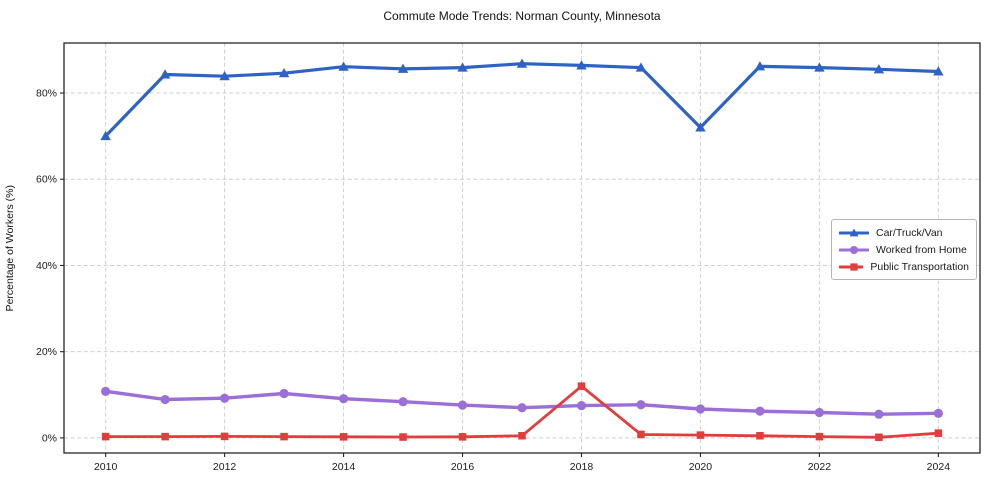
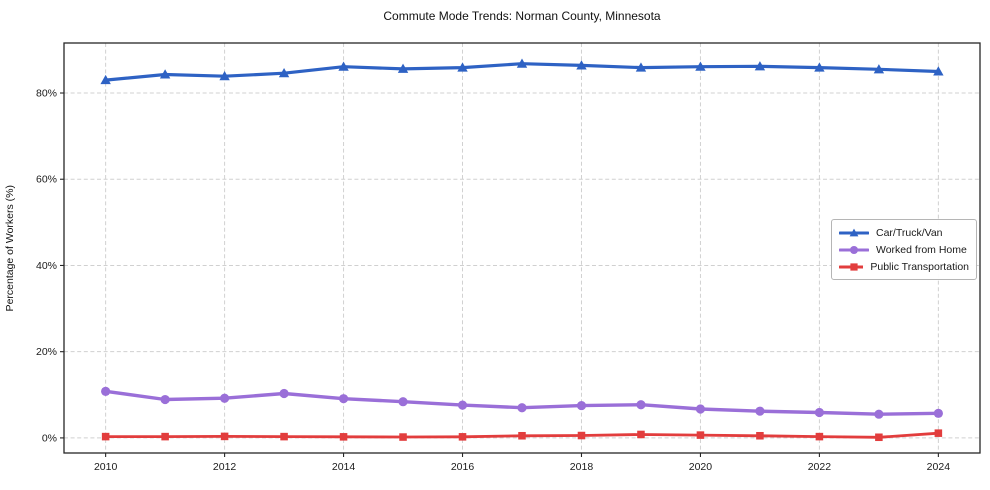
Car/Truck/Van/2010: 70% -> 83%
Public Transportation/2018: 12% -> 1%
Car/Truck/Van/2020: 72% -> 86%
